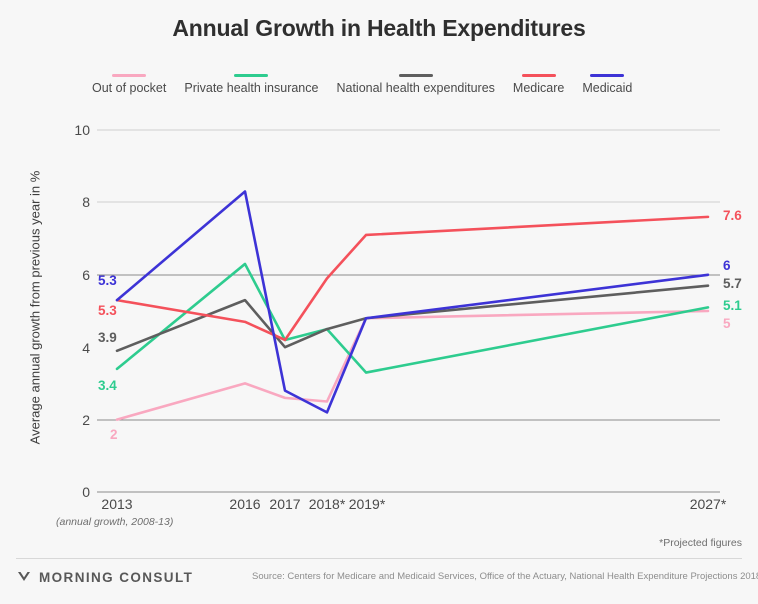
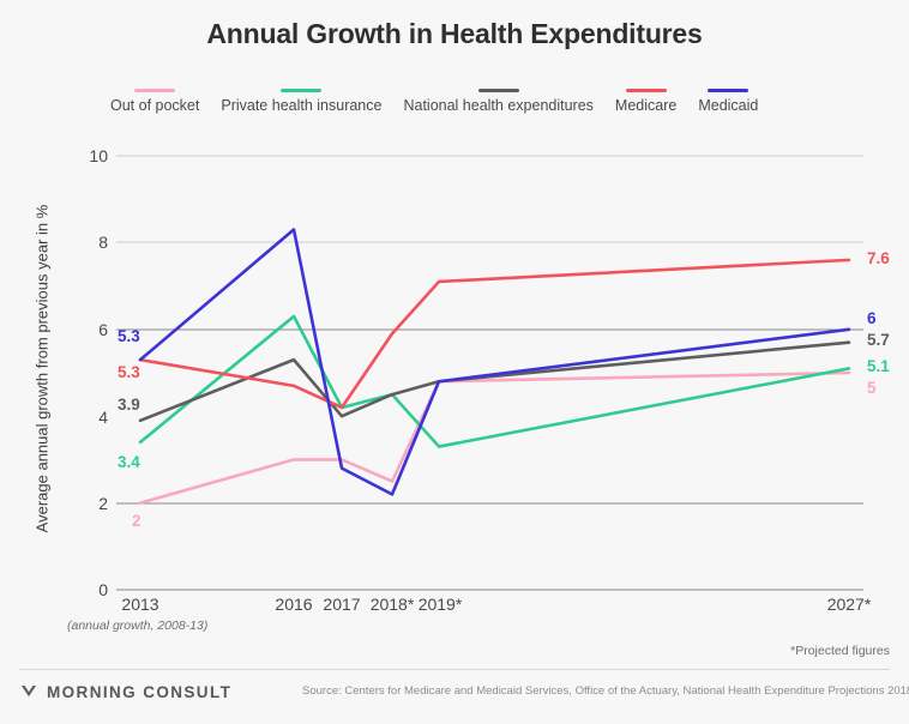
Out of pocket/2017: 2.6 -> 3.0
